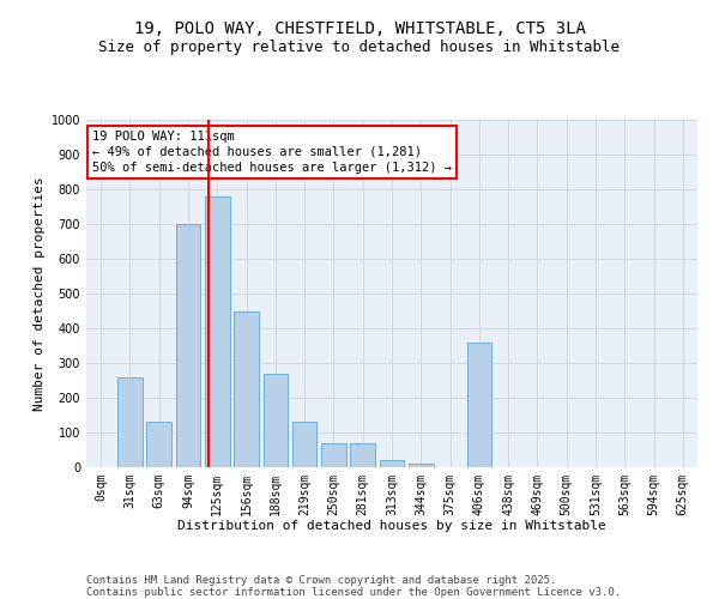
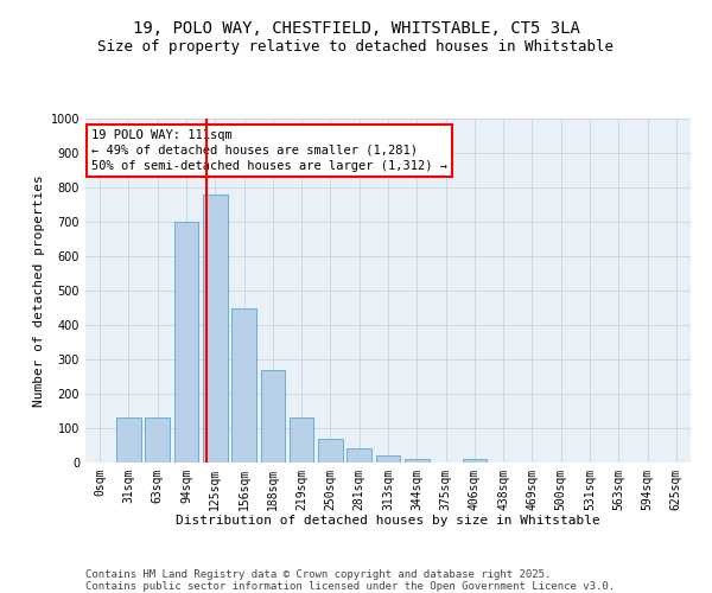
31sqm: 260 -> 130
281sqm: 70 -> 40
406sqm: 360 -> 10
